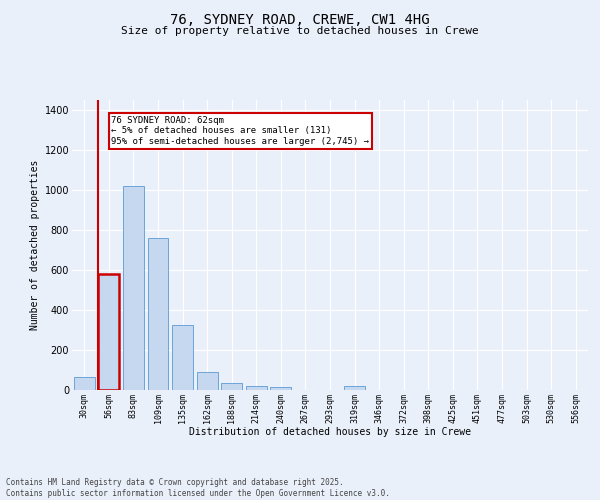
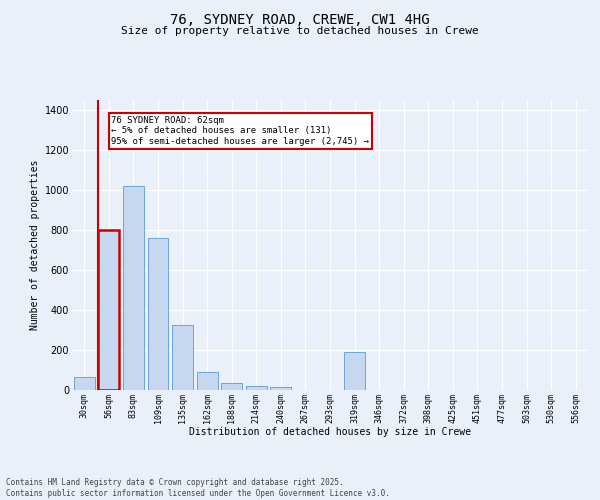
56sqm: 580 -> 800
319sqm: 20 -> 190
